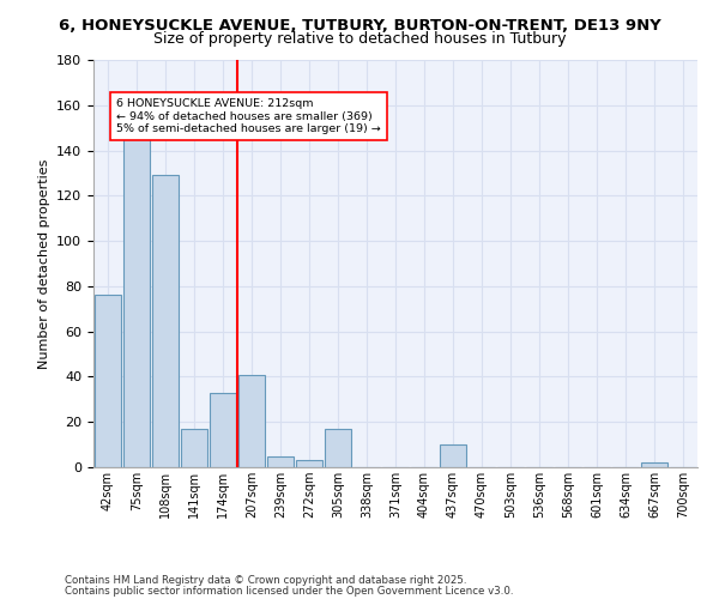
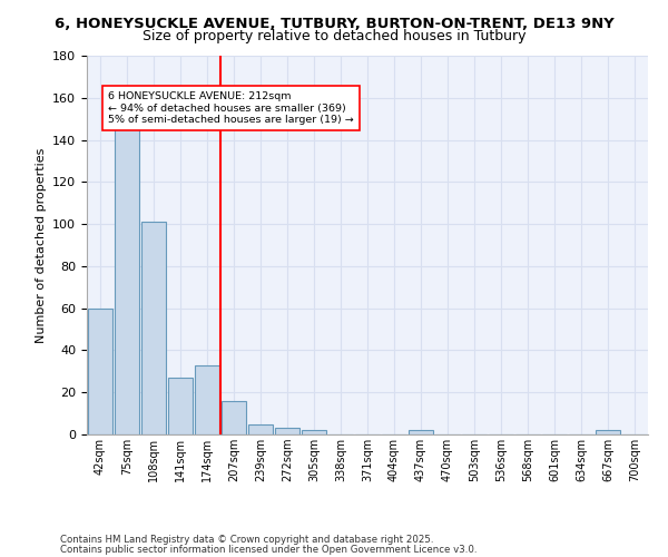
42sqm: 76 -> 60
108sqm: 129 -> 101
141sqm: 17 -> 27
207sqm: 41 -> 16
305sqm: 17 -> 2
437sqm: 10 -> 2
